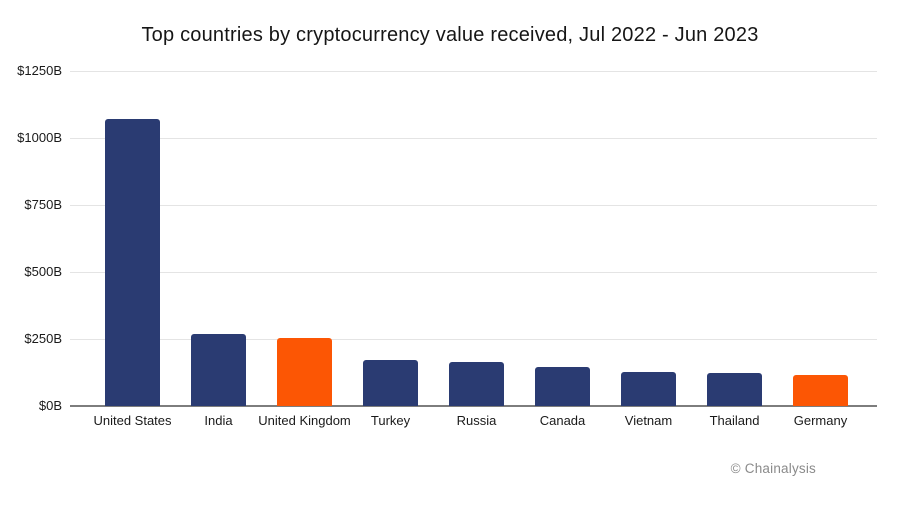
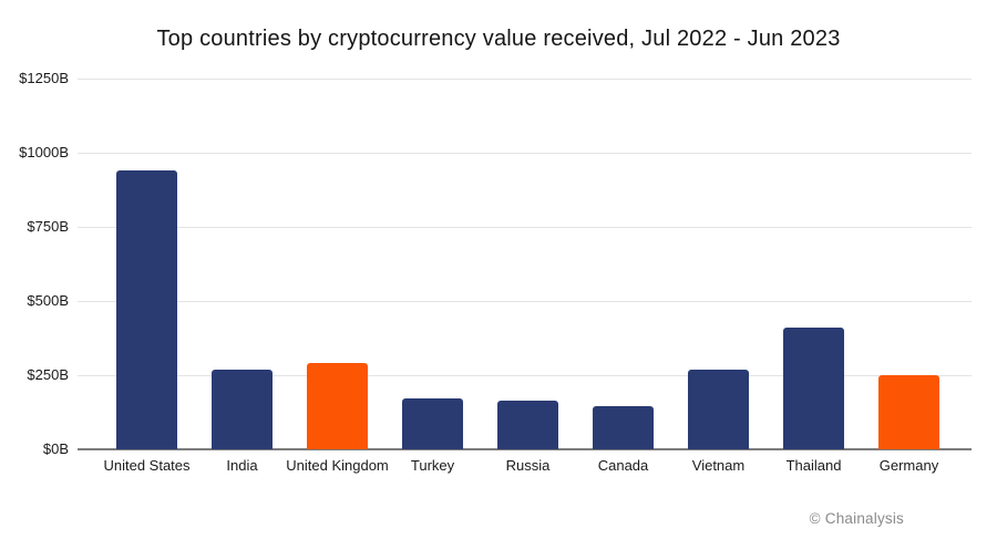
United States: $1070B -> $940B
United Kingdom: $250B -> $290B
Vietnam: $130B -> $270B
Thailand: $120B -> $410B
Germany: $120B -> $250B
